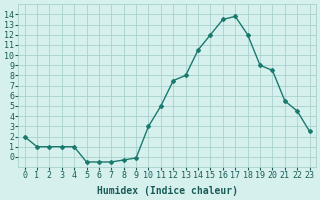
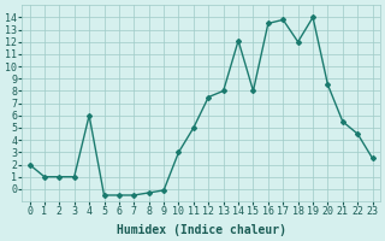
4: 1.0 -> 6.0
14: 10.5 -> 12.1
15: 12.0 -> 8.0
19: 9.0 -> 14.0
